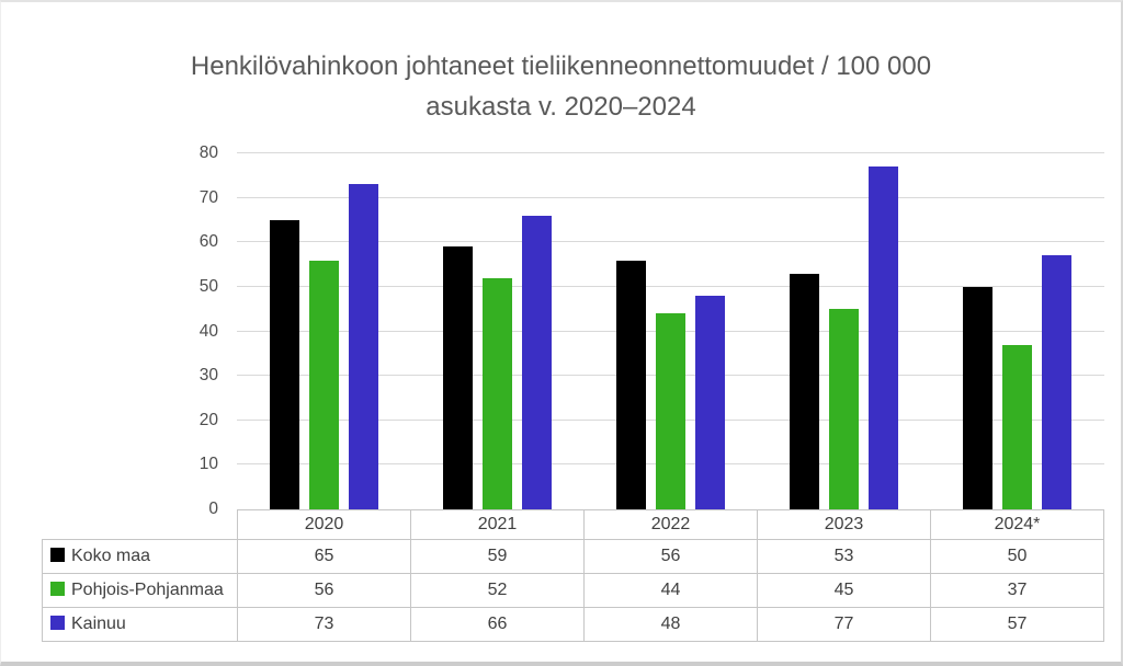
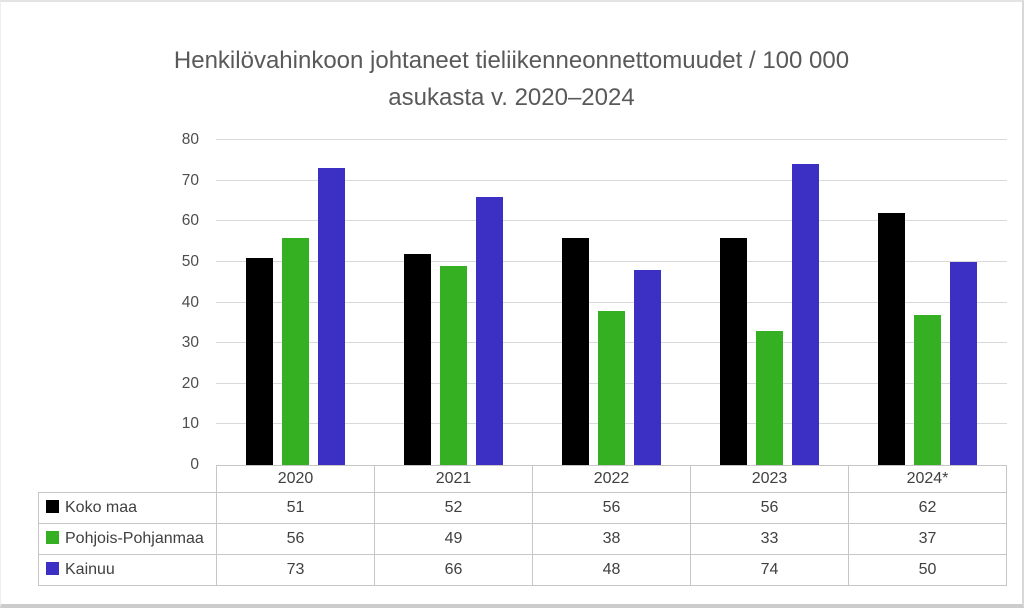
Koko maa/2020: 65 -> 51
Koko maa/2021: 59 -> 52
Pohjois-Pohjanmaa/2021: 52 -> 49
Pohjois-Pohjanmaa/2022: 44 -> 38
Koko maa/2023: 53 -> 56
Pohjois-Pohjanmaa/2023: 45 -> 33
Kainuu/2023: 77 -> 74
Koko maa/2024*: 50 -> 62
Kainuu/2024*: 57 -> 50
